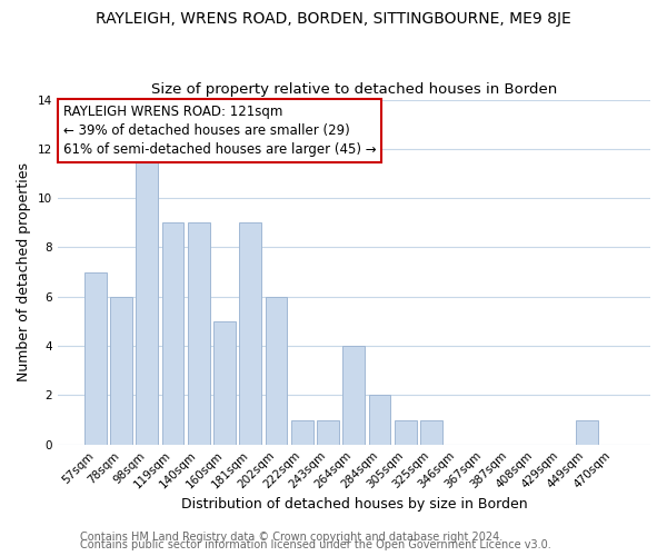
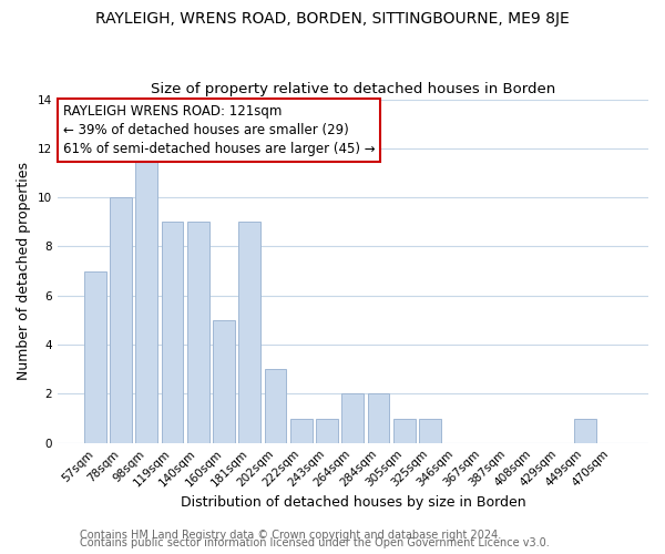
78sqm: 6 -> 10
202sqm: 6 -> 3
264sqm: 4 -> 2
